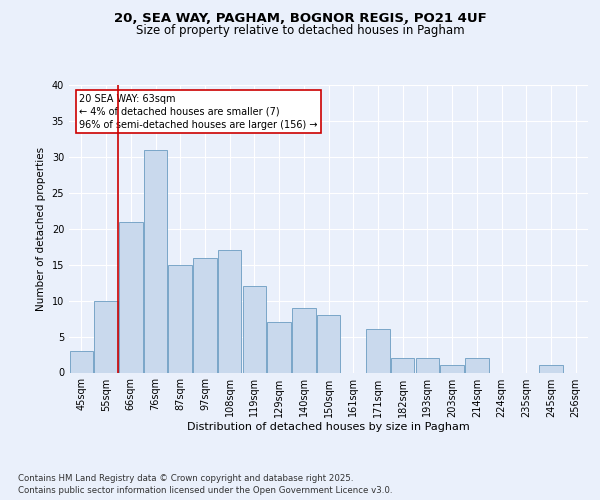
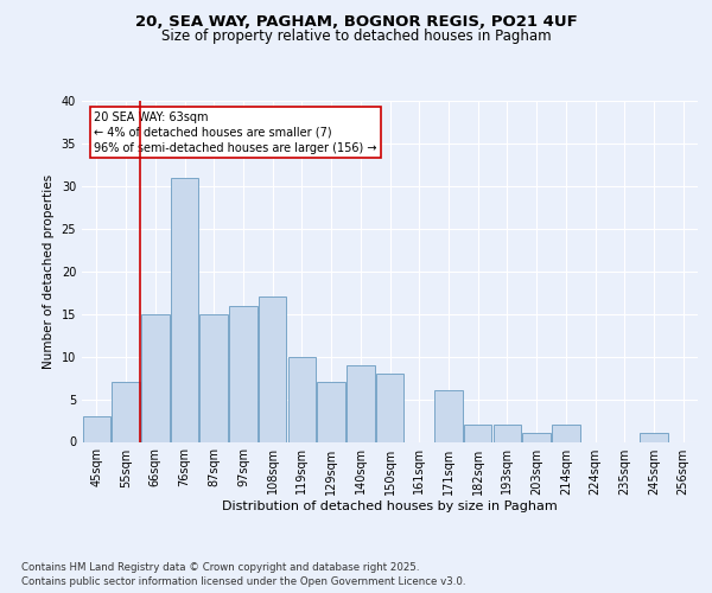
55sqm: 10 -> 7
66sqm: 21 -> 15
119sqm: 12 -> 10
